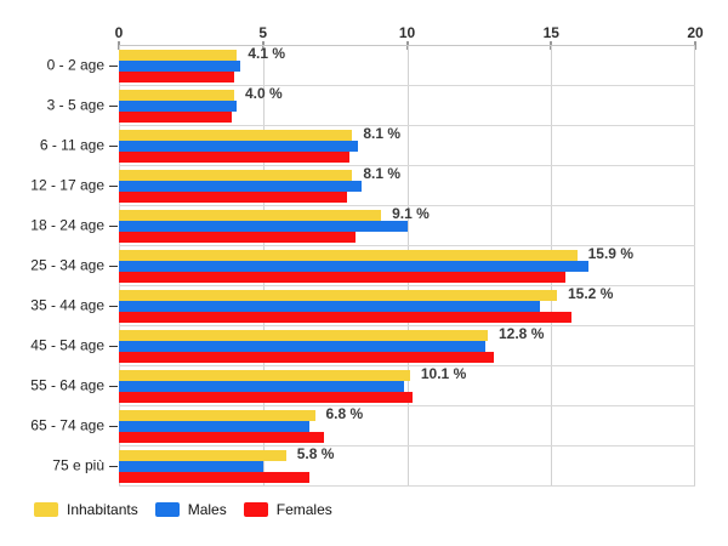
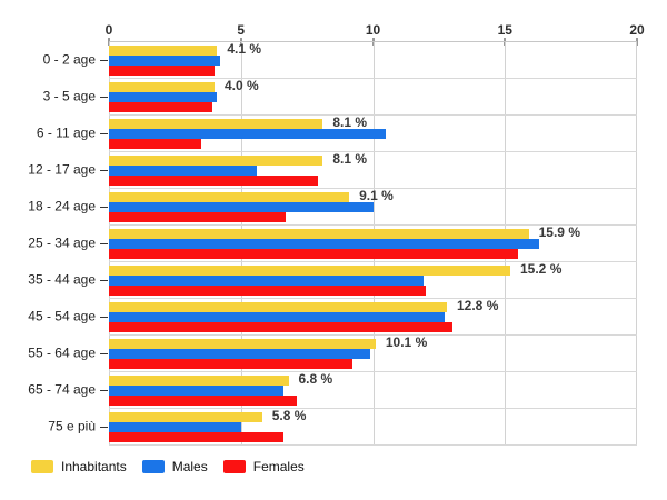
Males/6 - 11 age: 8.3 -> 10.5
Females/6 - 11 age: 8.0 -> 3.5
Males/12 - 17 age: 8.4 -> 5.6
Females/18 - 24 age: 8.2 -> 6.7
Males/35 - 44 age: 14.6 -> 11.9
Females/35 - 44 age: 15.7 -> 12.0
Females/55 - 64 age: 10.2 -> 9.2
